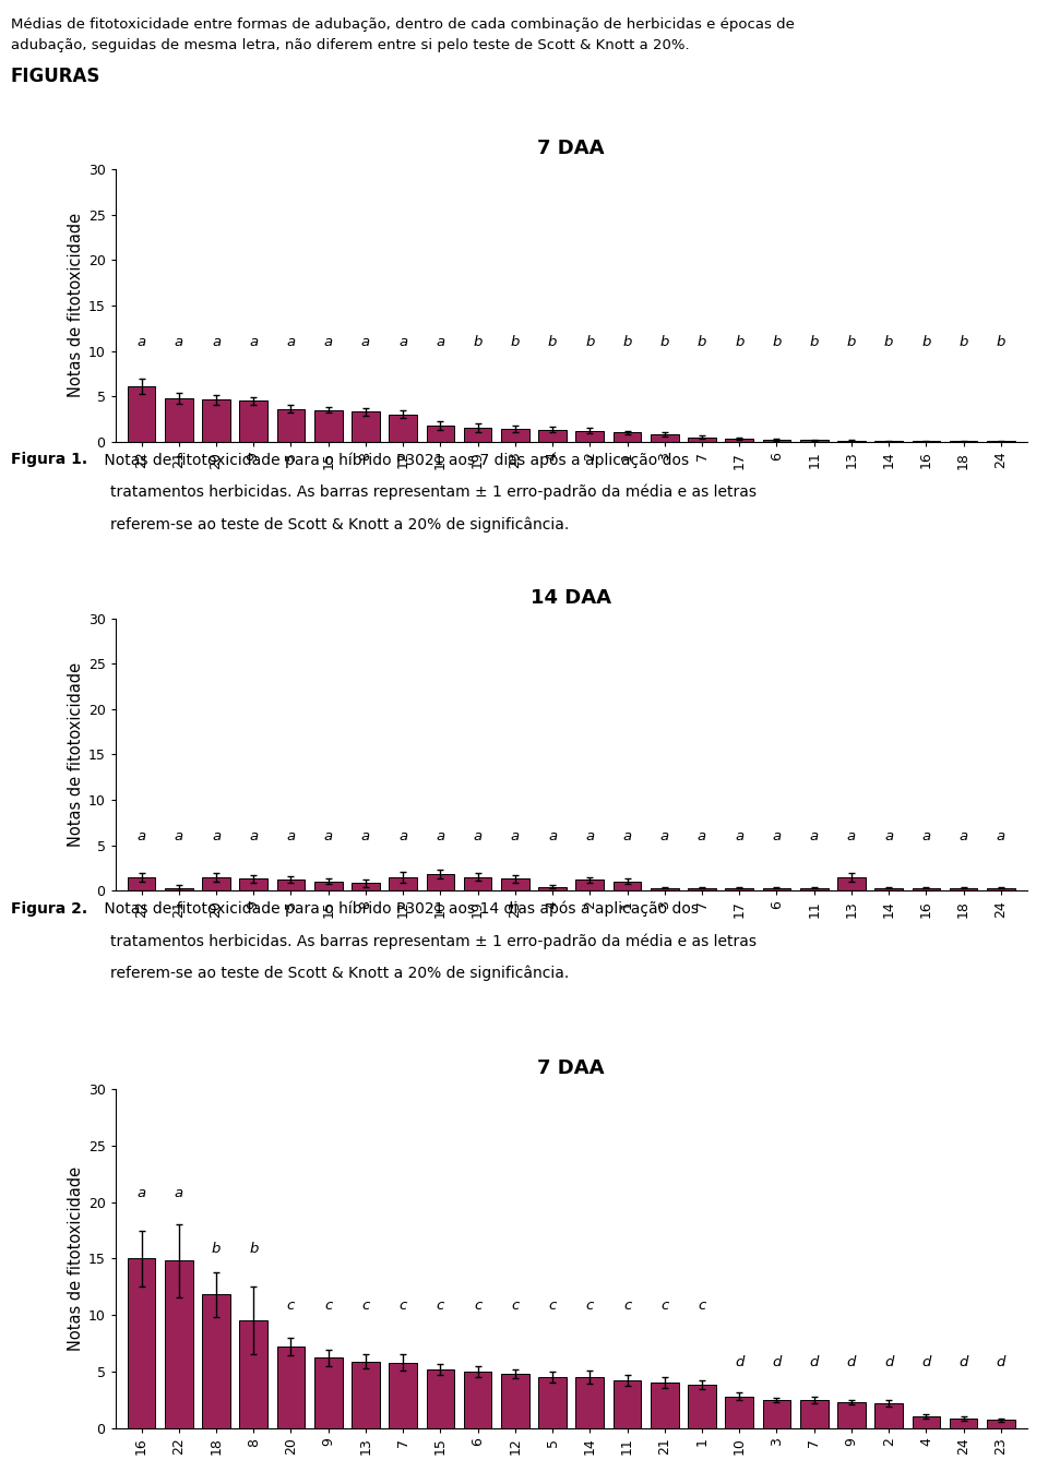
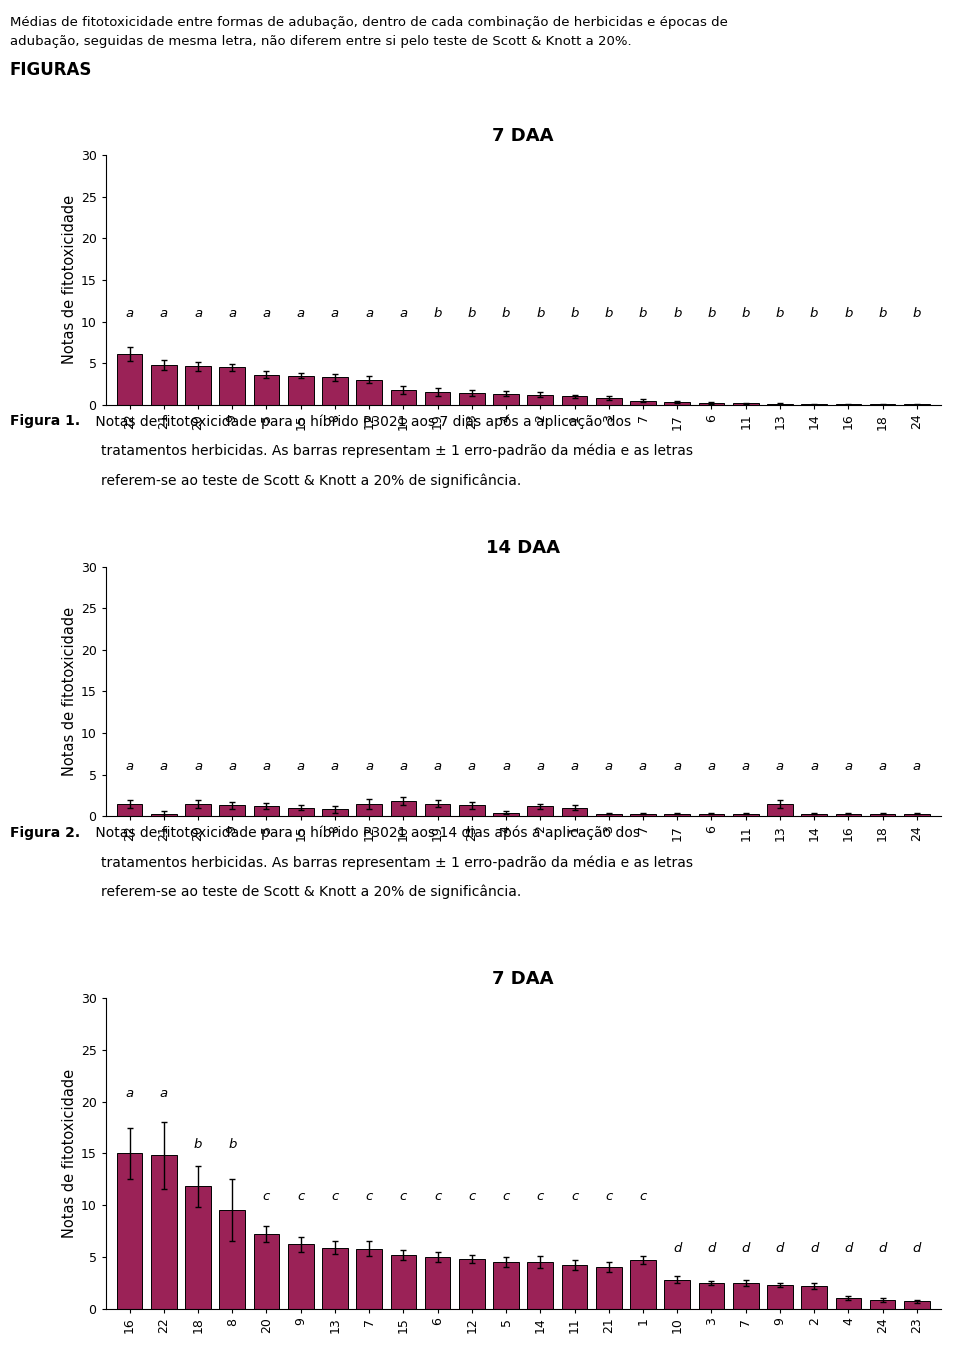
1: 3.8 -> 4.7
